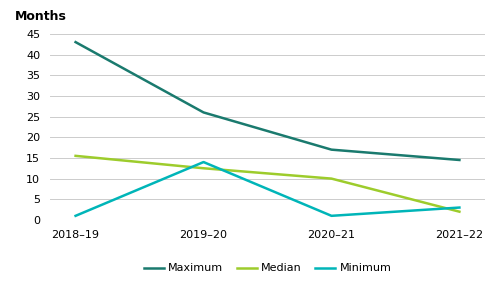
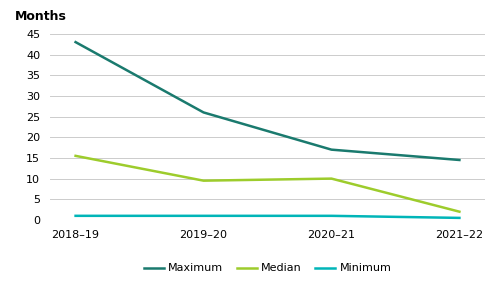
Median/2019–20: 12.5 -> 9.5
Minimum/2019–20: 14.0 -> 1.0
Minimum/2021–22: 3.0 -> 0.5
